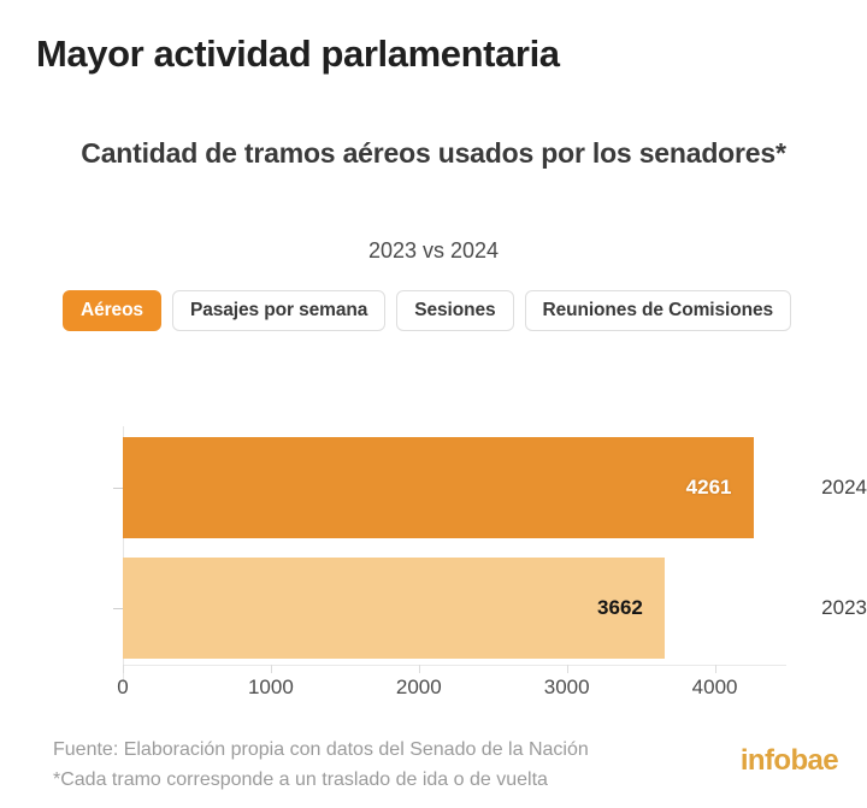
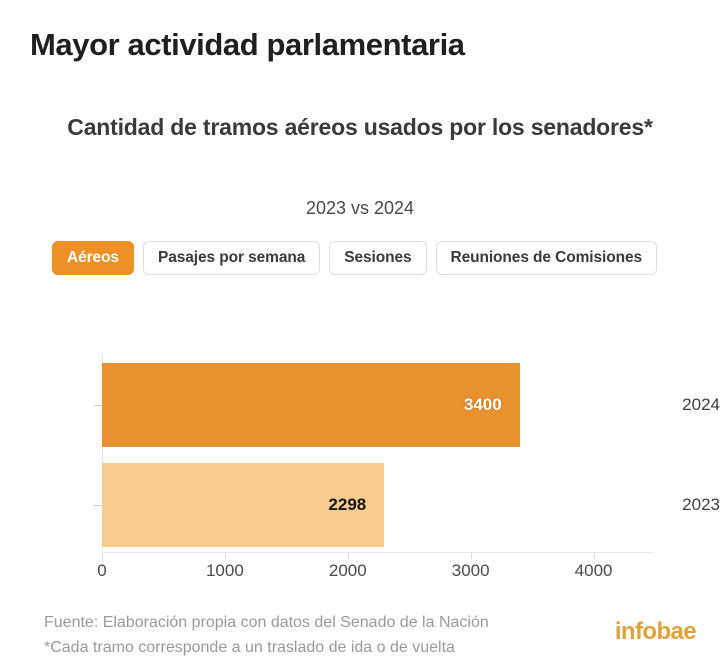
2024: 4261 -> 3400
2023: 3662 -> 2298
